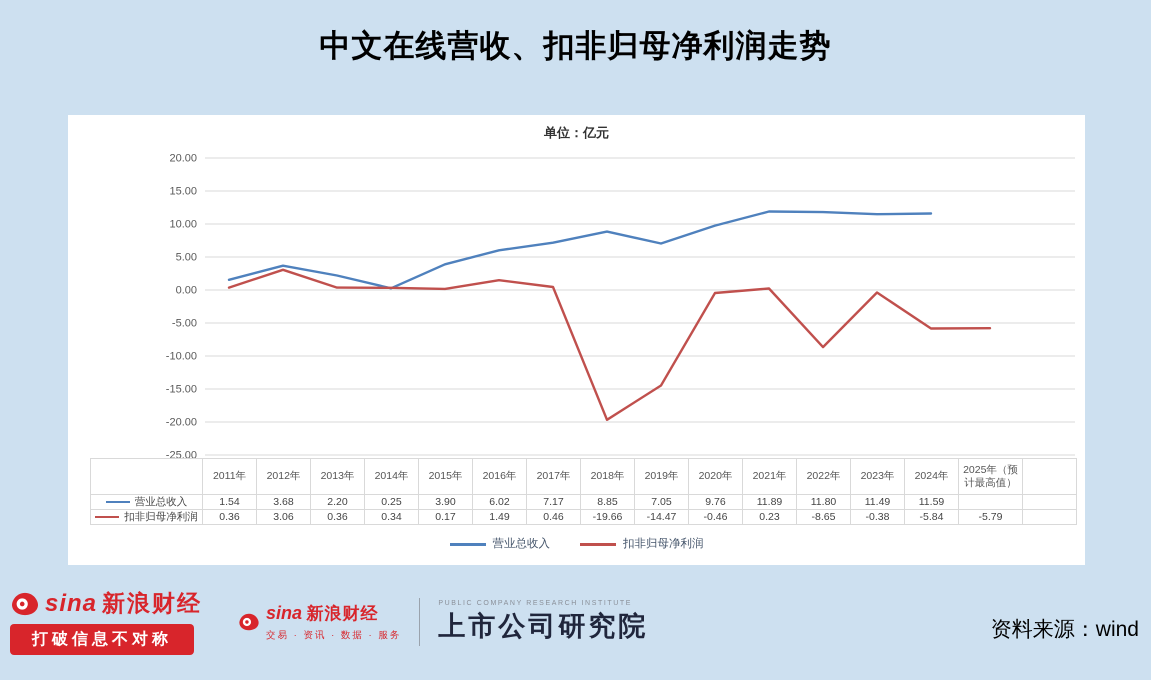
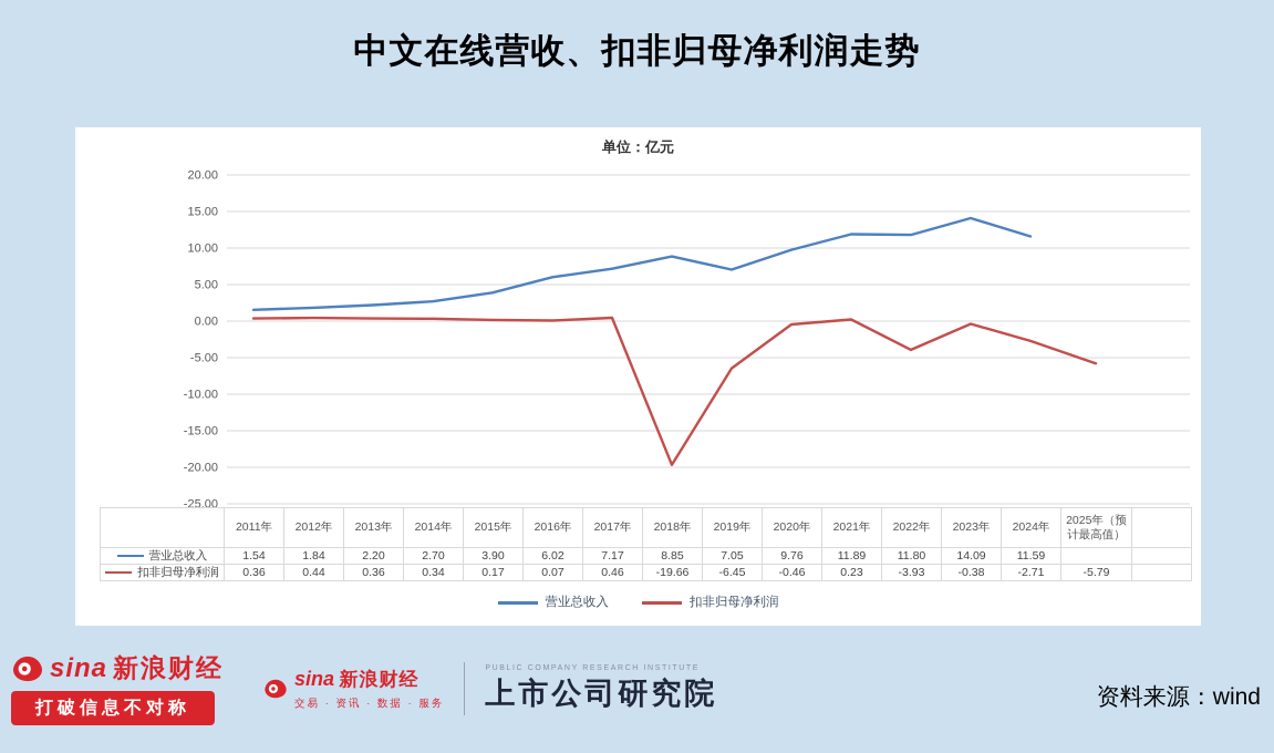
营业总收入/2012年: 3.68 -> 1.84
扣非归母净利润/2012年: 3.06 -> 0.44
营业总收入/2014年: 0.25 -> 2.70
扣非归母净利润/2016年: 1.49 -> 0.07
扣非归母净利润/2019年: -14.47 -> -6.45
扣非归母净利润/2022年: -8.65 -> -3.93
营业总收入/2023年: 11.49 -> 14.09
扣非归母净利润/2024年: -5.84 -> -2.71
